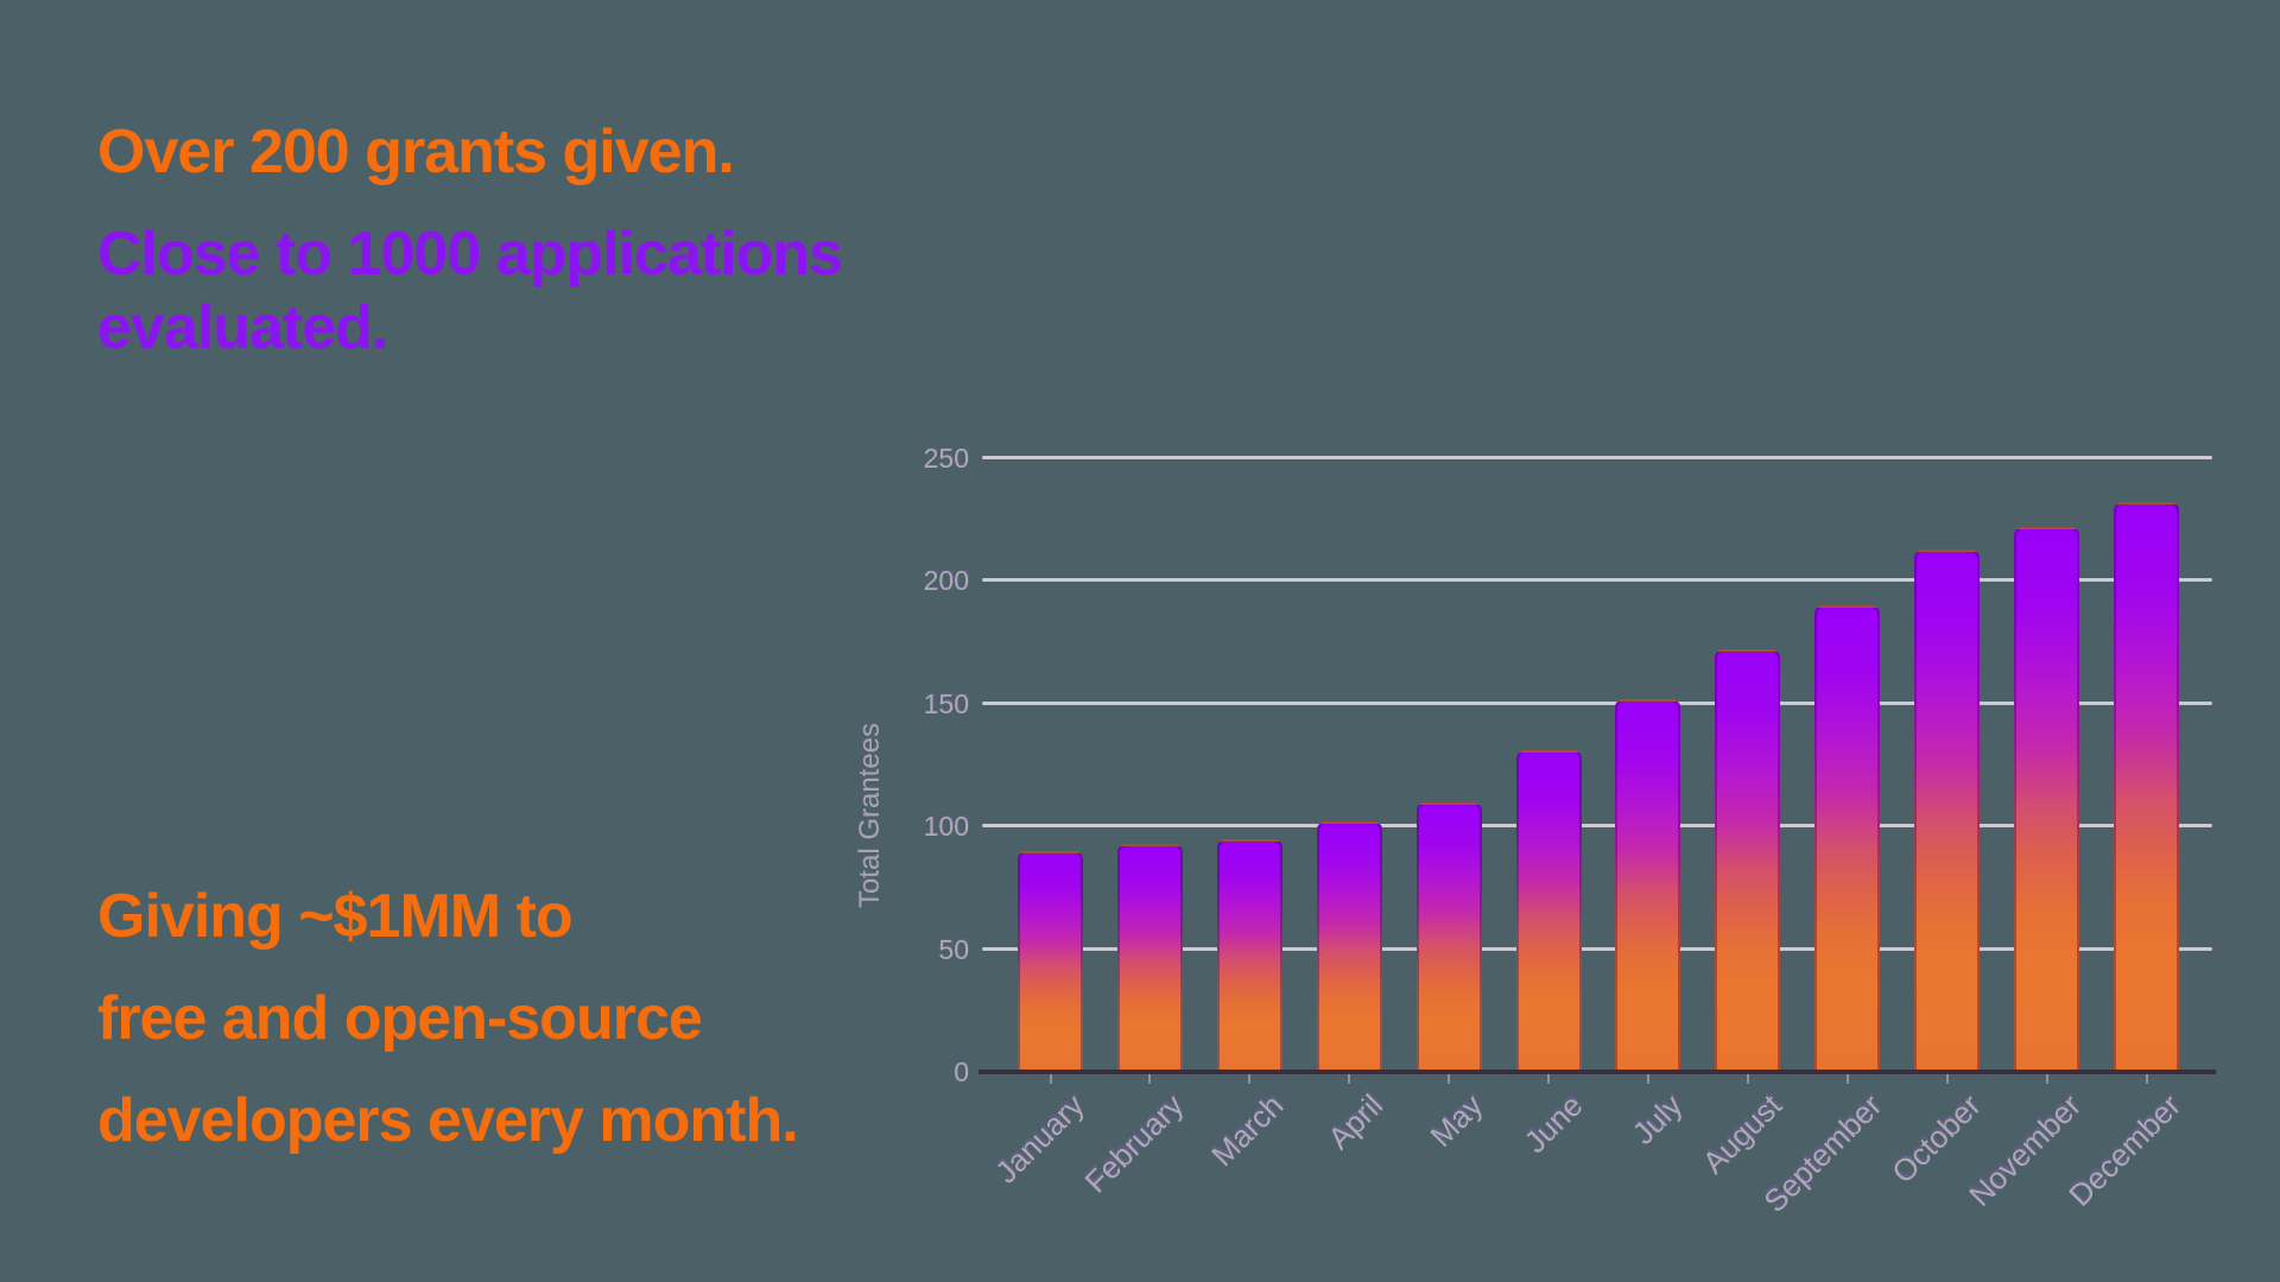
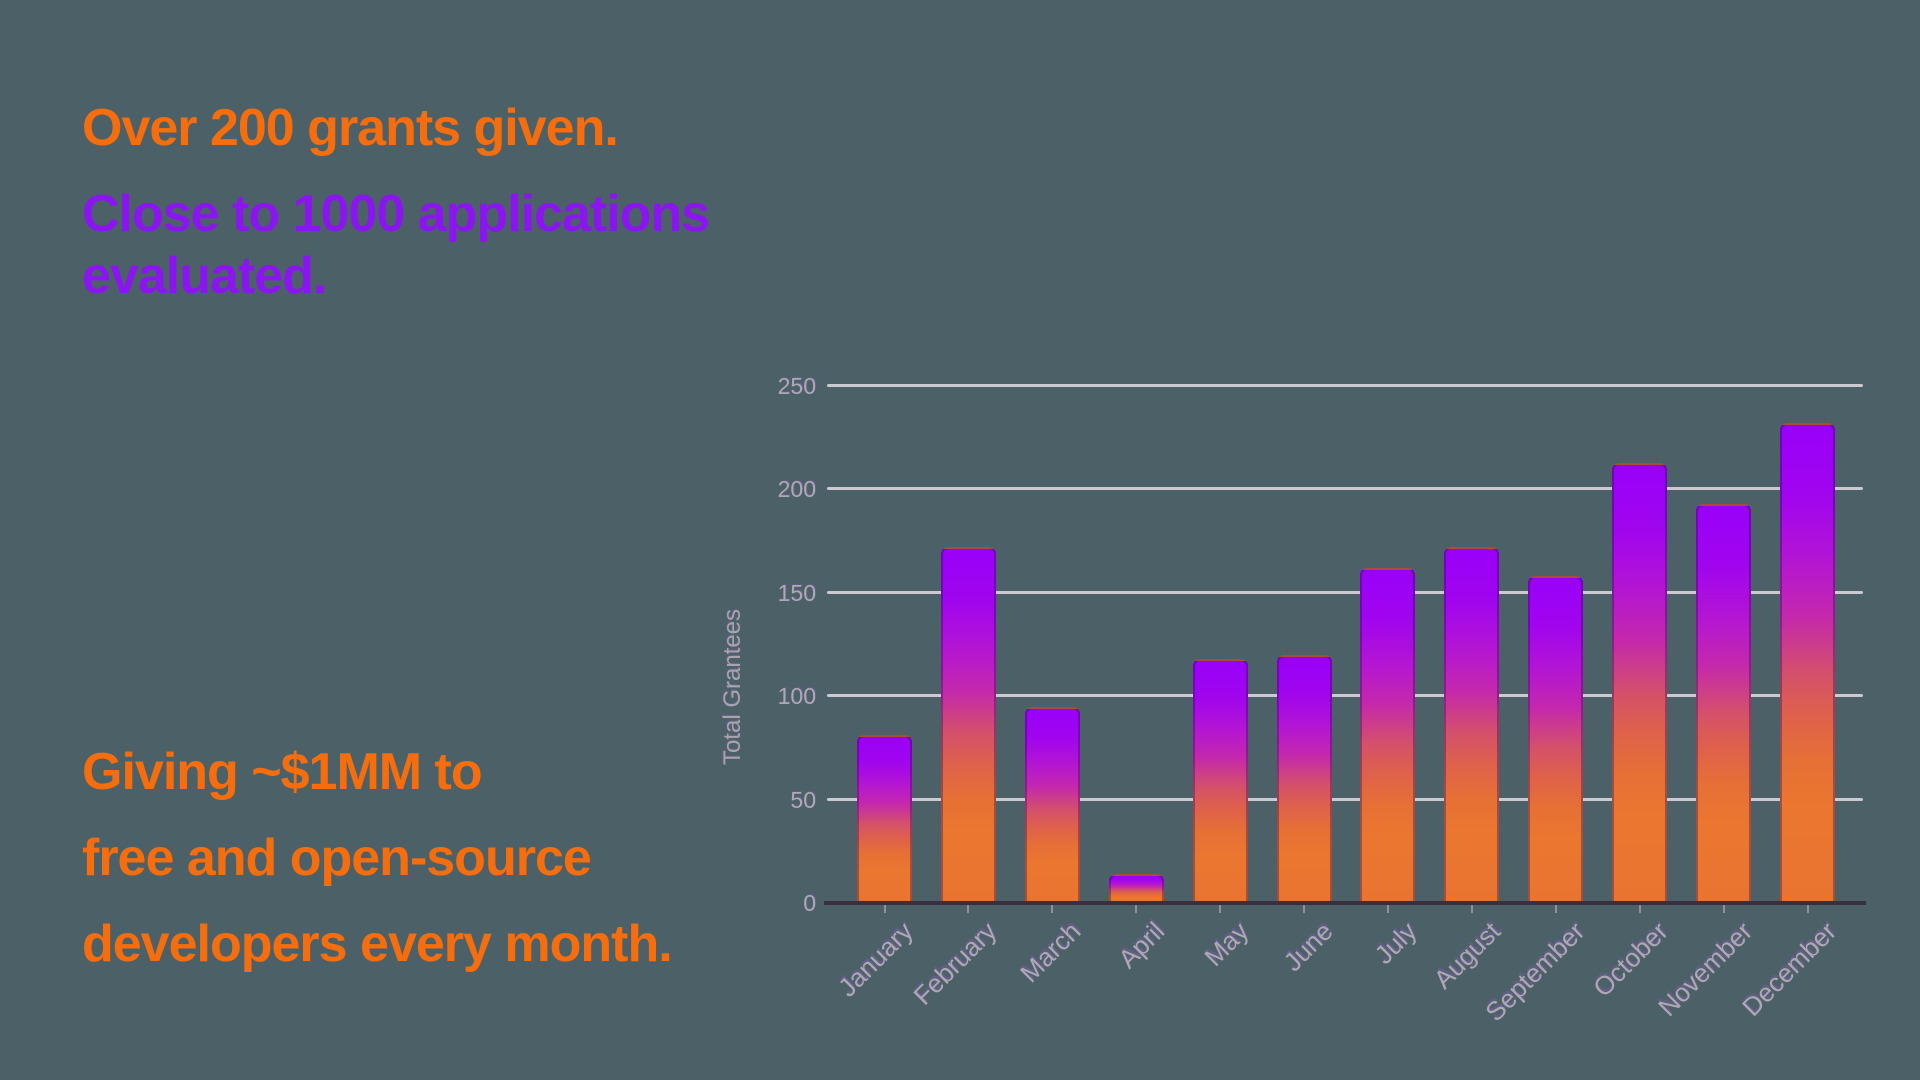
January: 90 -> 81
February: 93 -> 172
April: 102 -> 14
May: 110 -> 118
June: 131 -> 120
July: 152 -> 162
September: 190 -> 158
November: 222 -> 193
